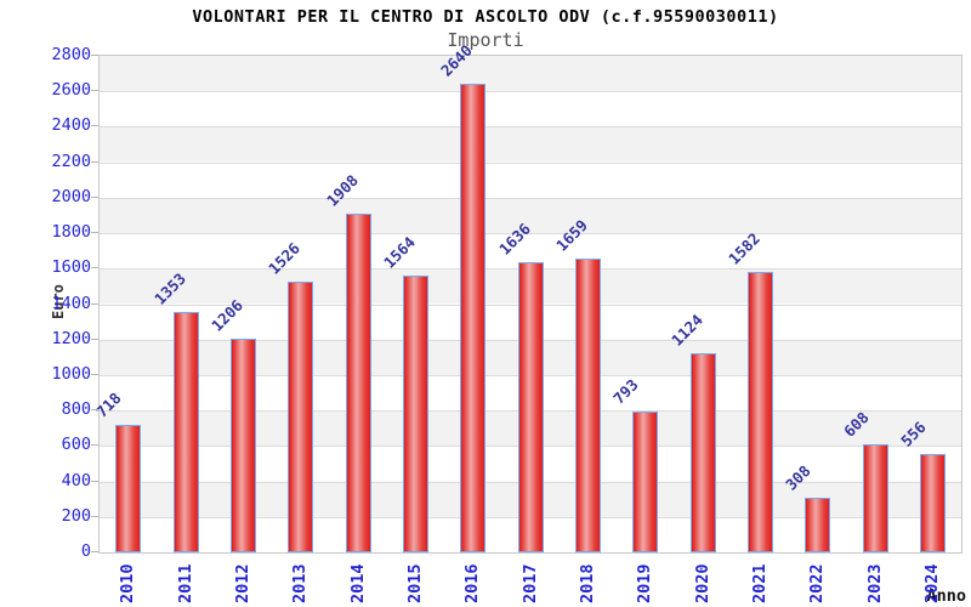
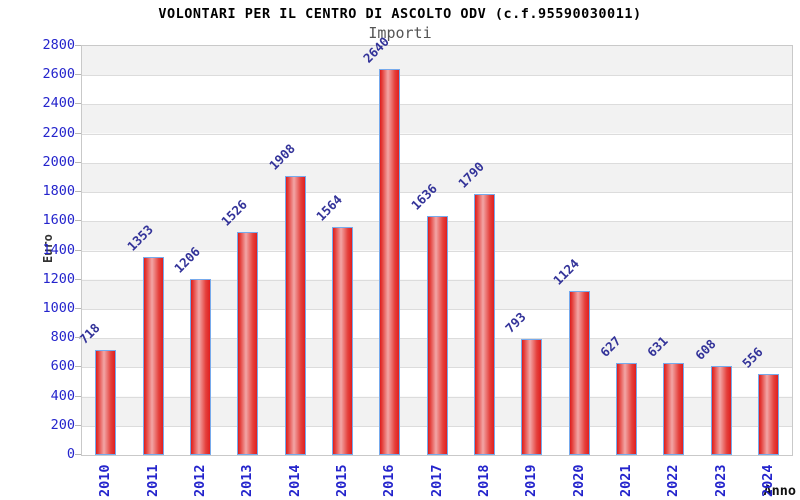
2018: 1659 -> 1790
2021: 1582 -> 627
2022: 308 -> 631
